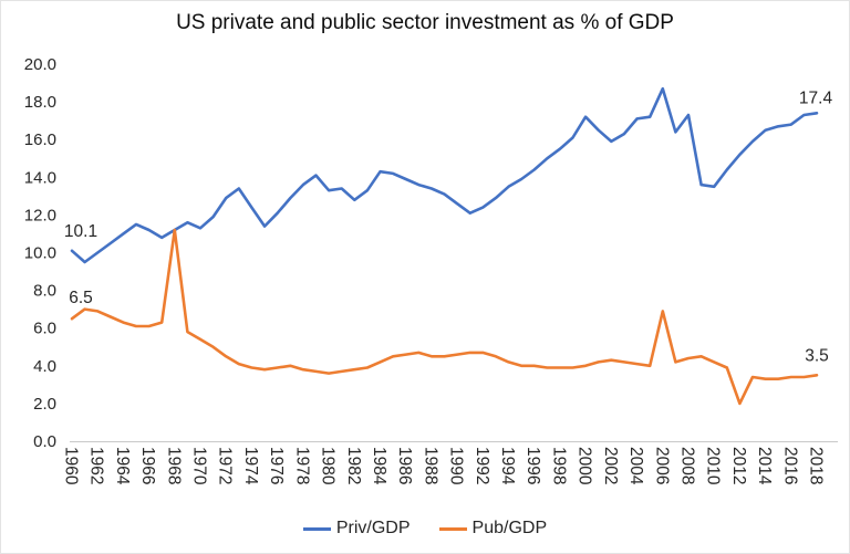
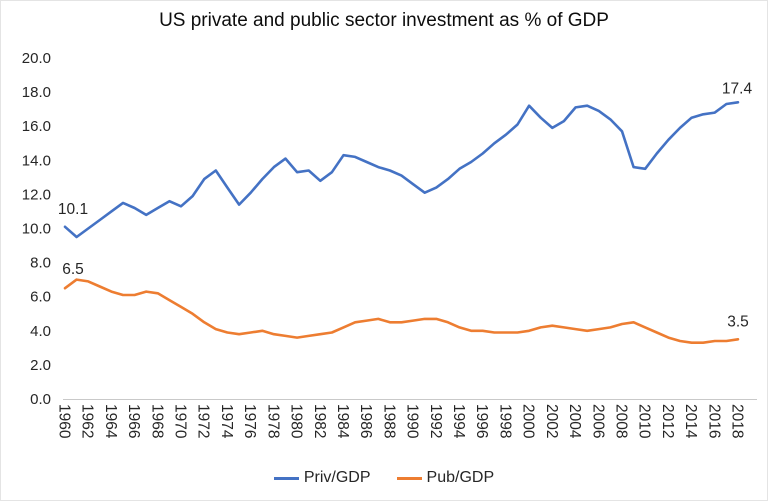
Pub/GDP/1968: 11.2 -> 6.2
Priv/GDP/2006: 18.7 -> 16.9
Pub/GDP/2006: 6.9 -> 4.1
Priv/GDP/2008: 17.3 -> 15.7
Pub/GDP/2012: 2.0 -> 3.6
